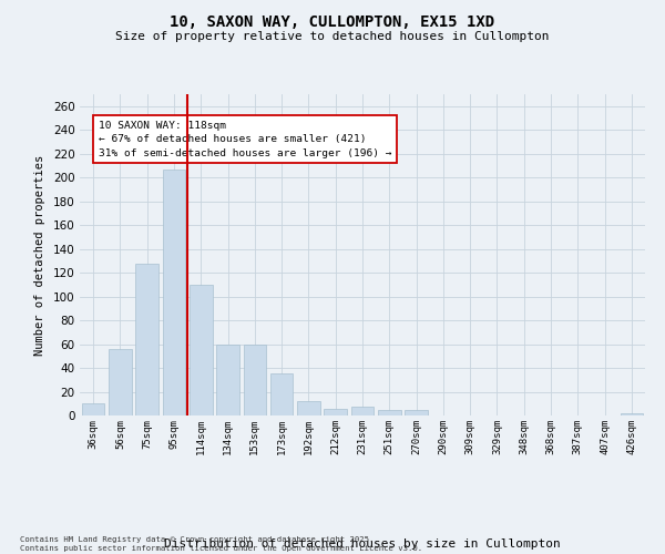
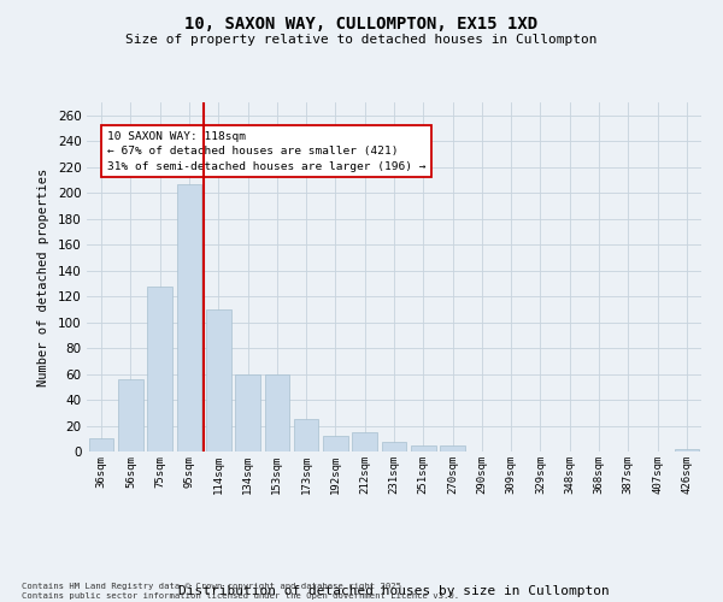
173sqm: 35 -> 25
212sqm: 6 -> 15
